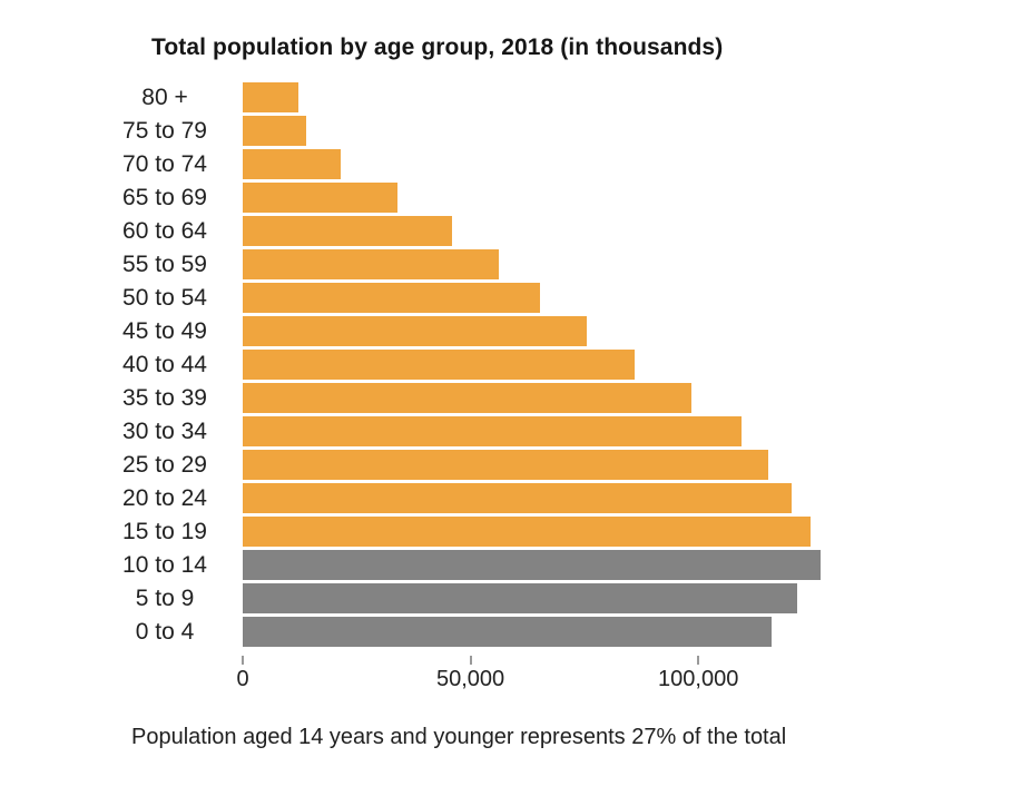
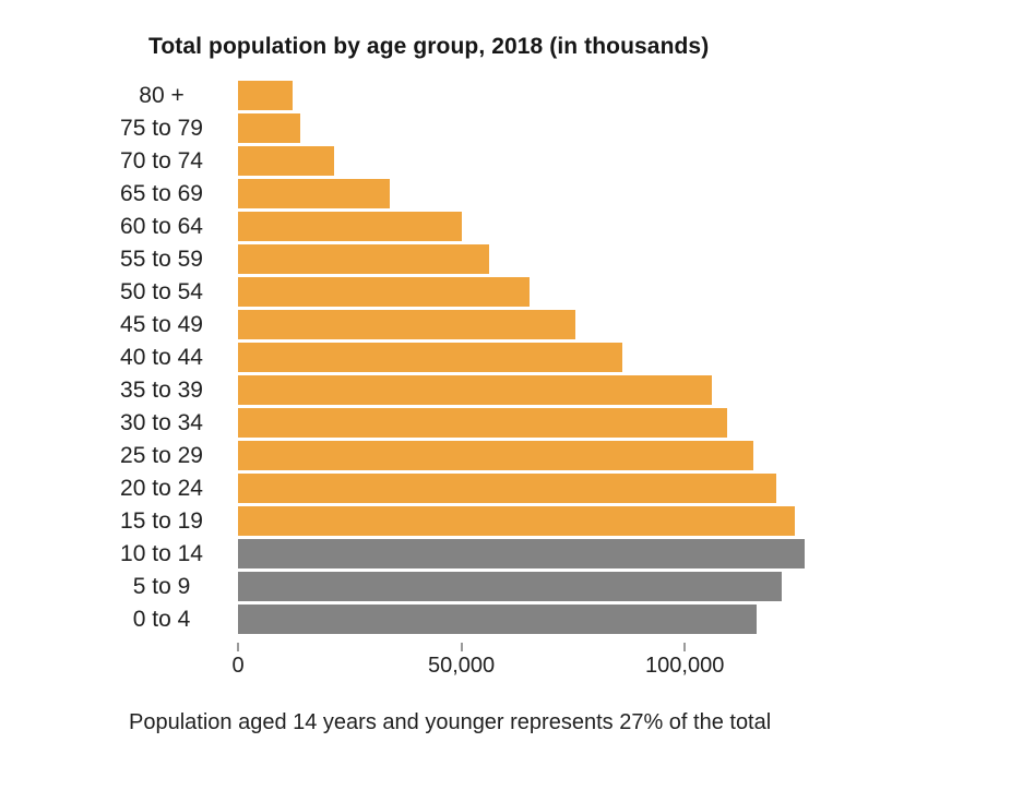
60 to 64: 46000 -> 50000
35 to 39: 98000 -> 106000
